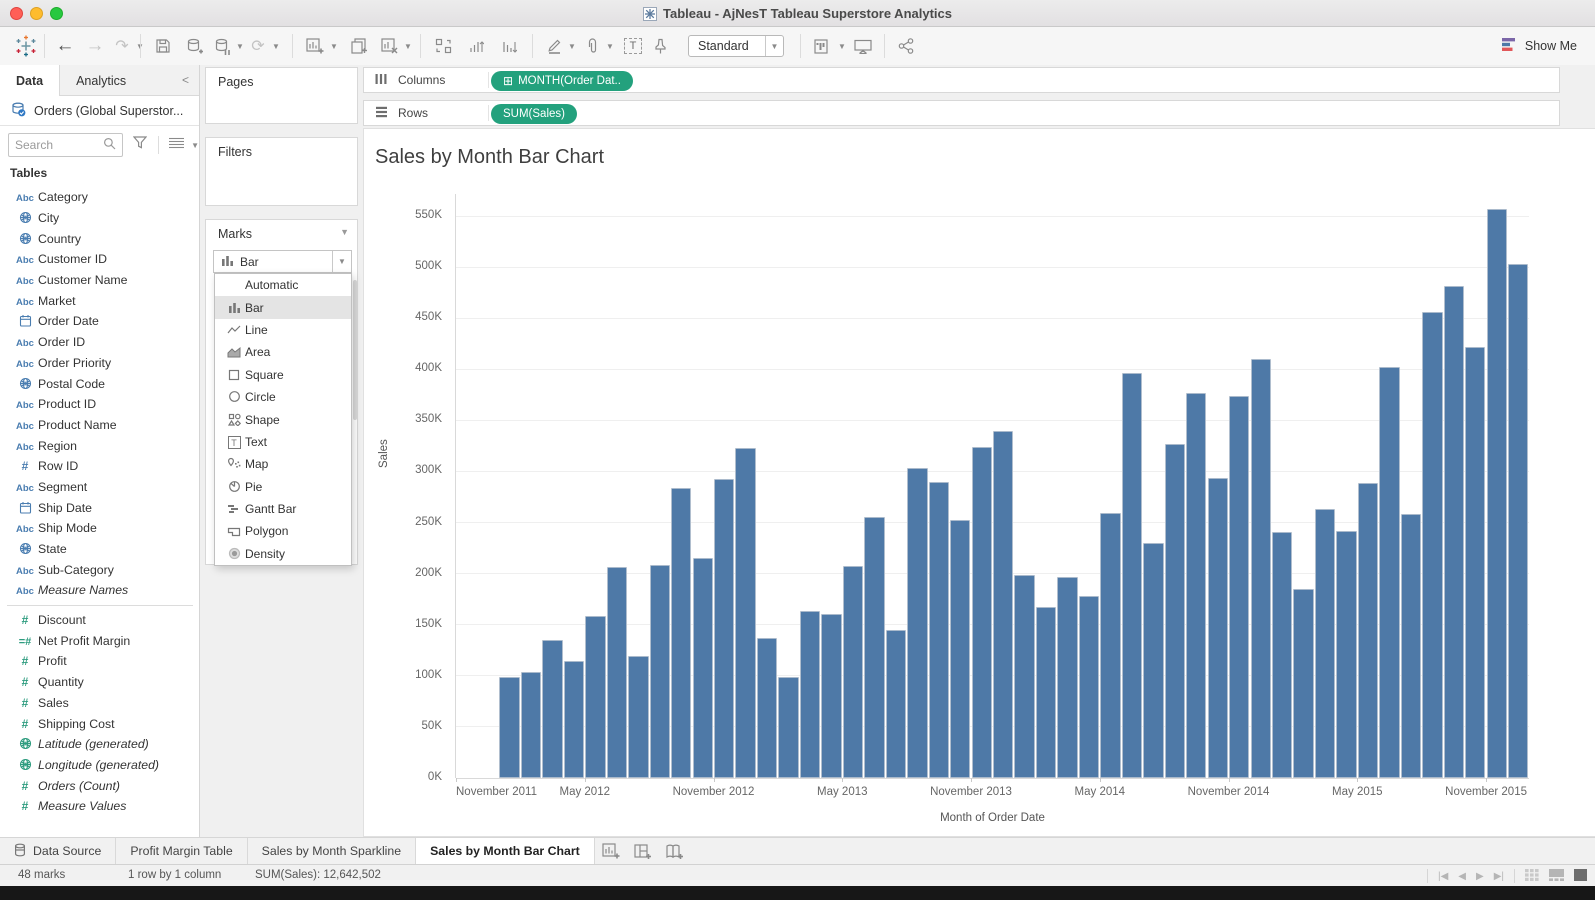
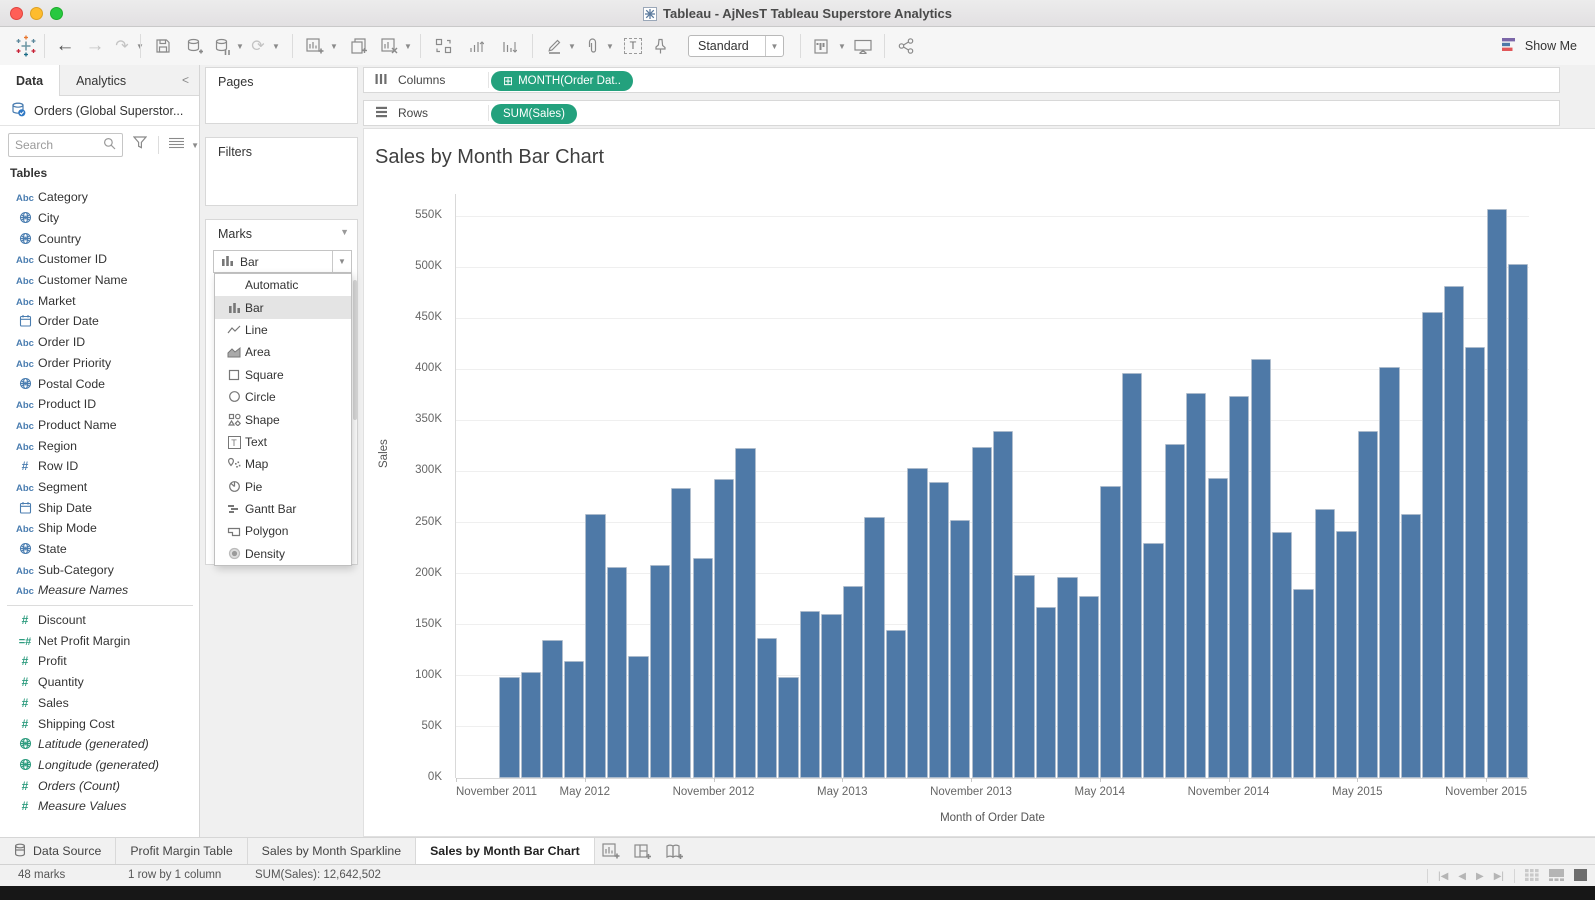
May 2012: 158K -> 258K
May 2013: 208K -> 188K
May 2014: 259K -> 286K
May 2015: 289K -> 340K
